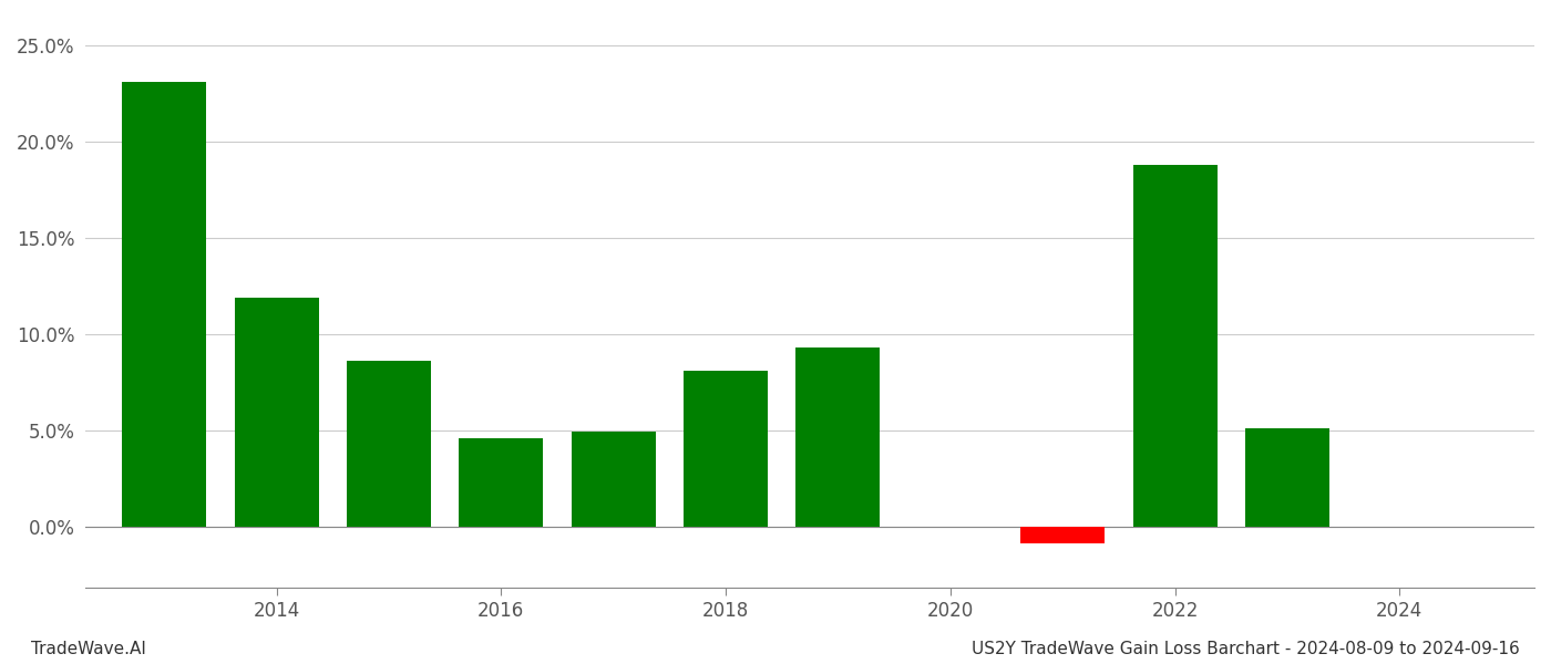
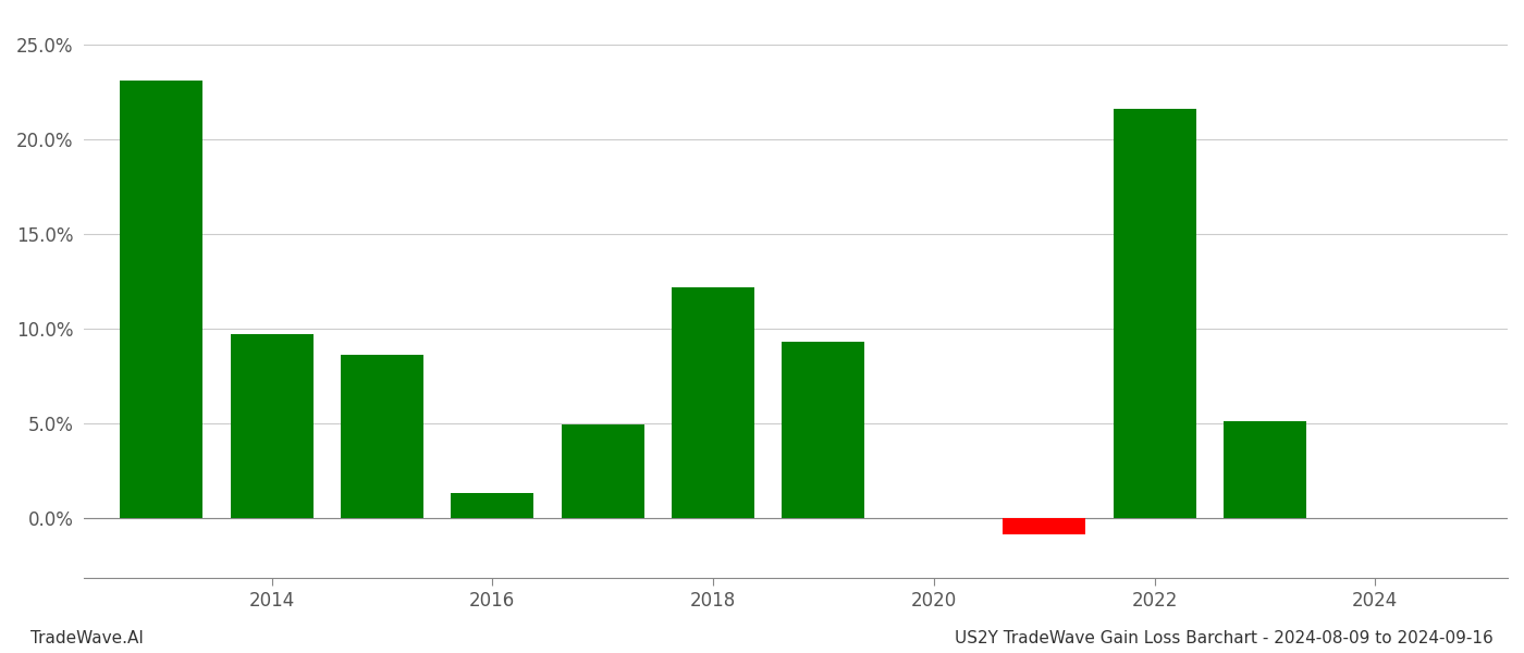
2014: 11.9% -> 9.7%
2016: 4.6% -> 1.3%
2018: 8.1% -> 12.2%
2022: 18.8% -> 21.6%
